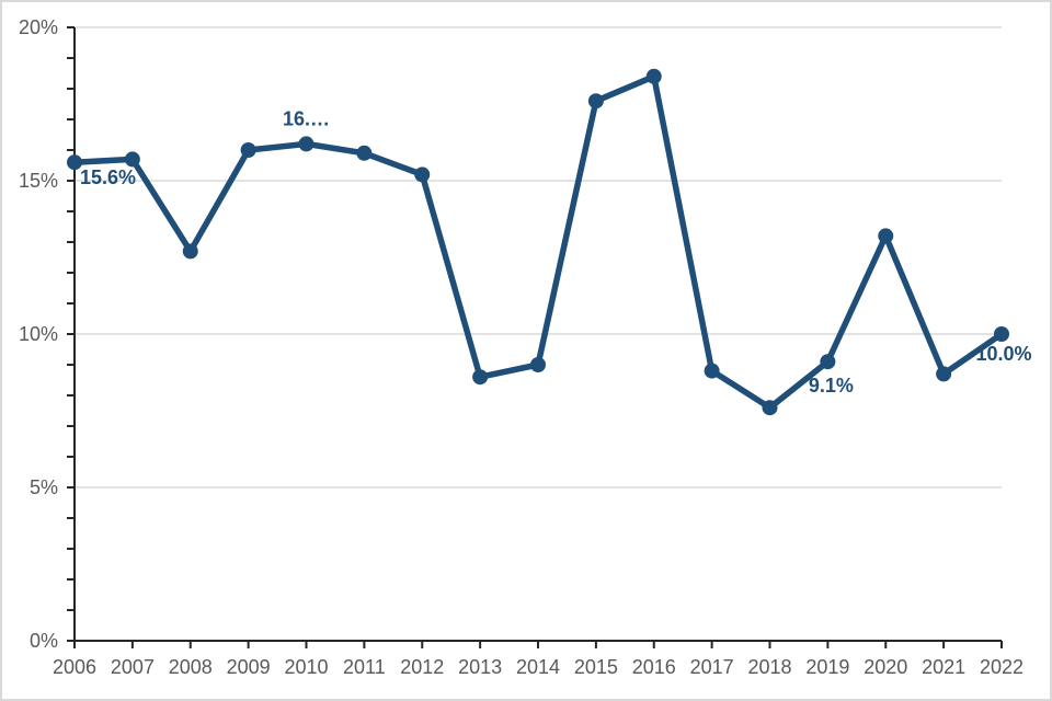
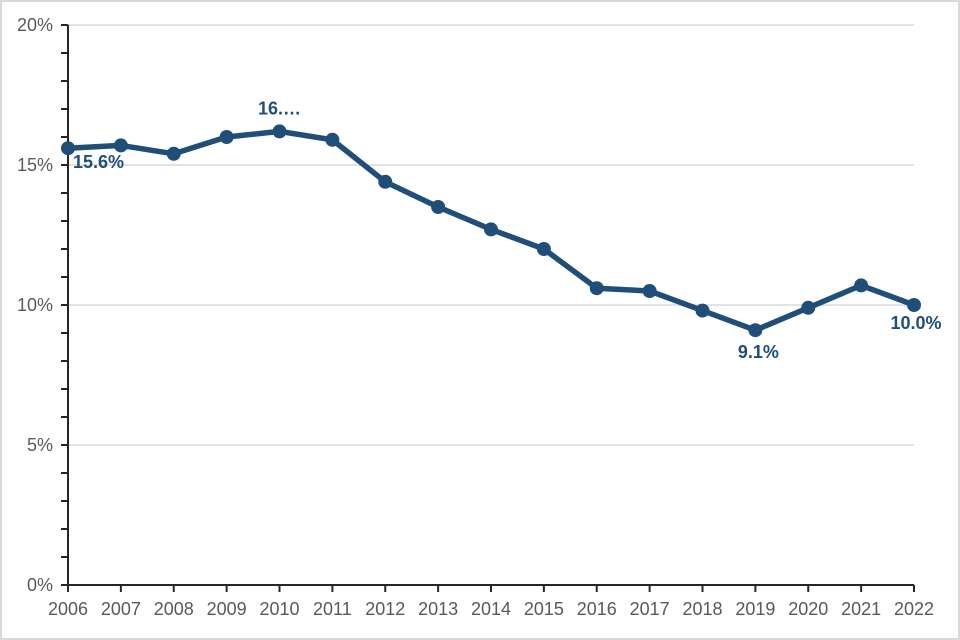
2008: 12.7% -> 15.4%
2012: 15.2% -> 14.4%
2013: 8.6% -> 13.5%
2014: 9.0% -> 12.7%
2015: 17.6% -> 12.0%
2016: 18.4% -> 10.6%
2017: 8.8% -> 10.5%
2018: 7.6% -> 9.8%
2020: 13.2% -> 9.9%
2021: 8.7% -> 10.7%
